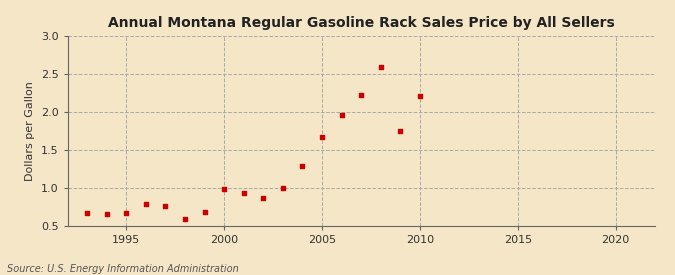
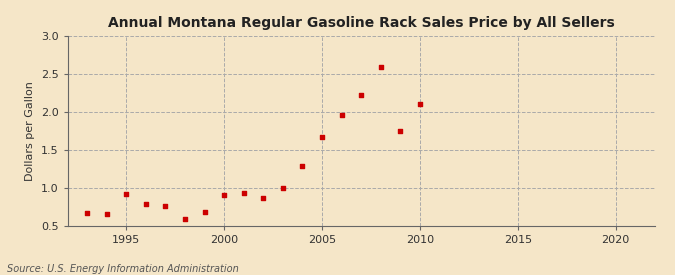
1995: 0.67 -> 0.92
2000: 0.98 -> 0.90
2010: 2.20 -> 2.10
